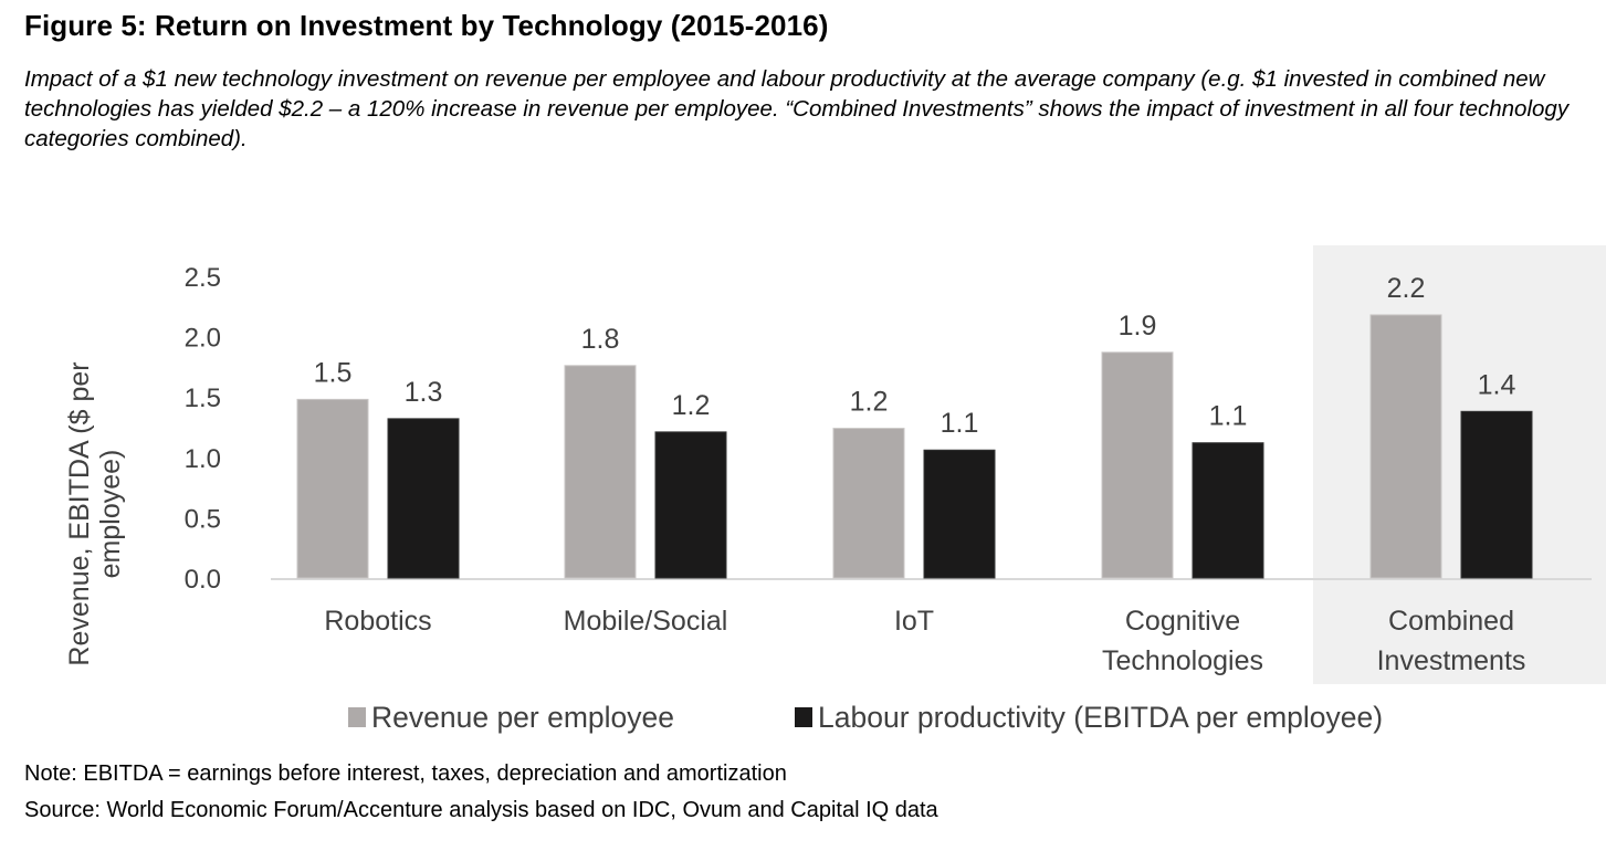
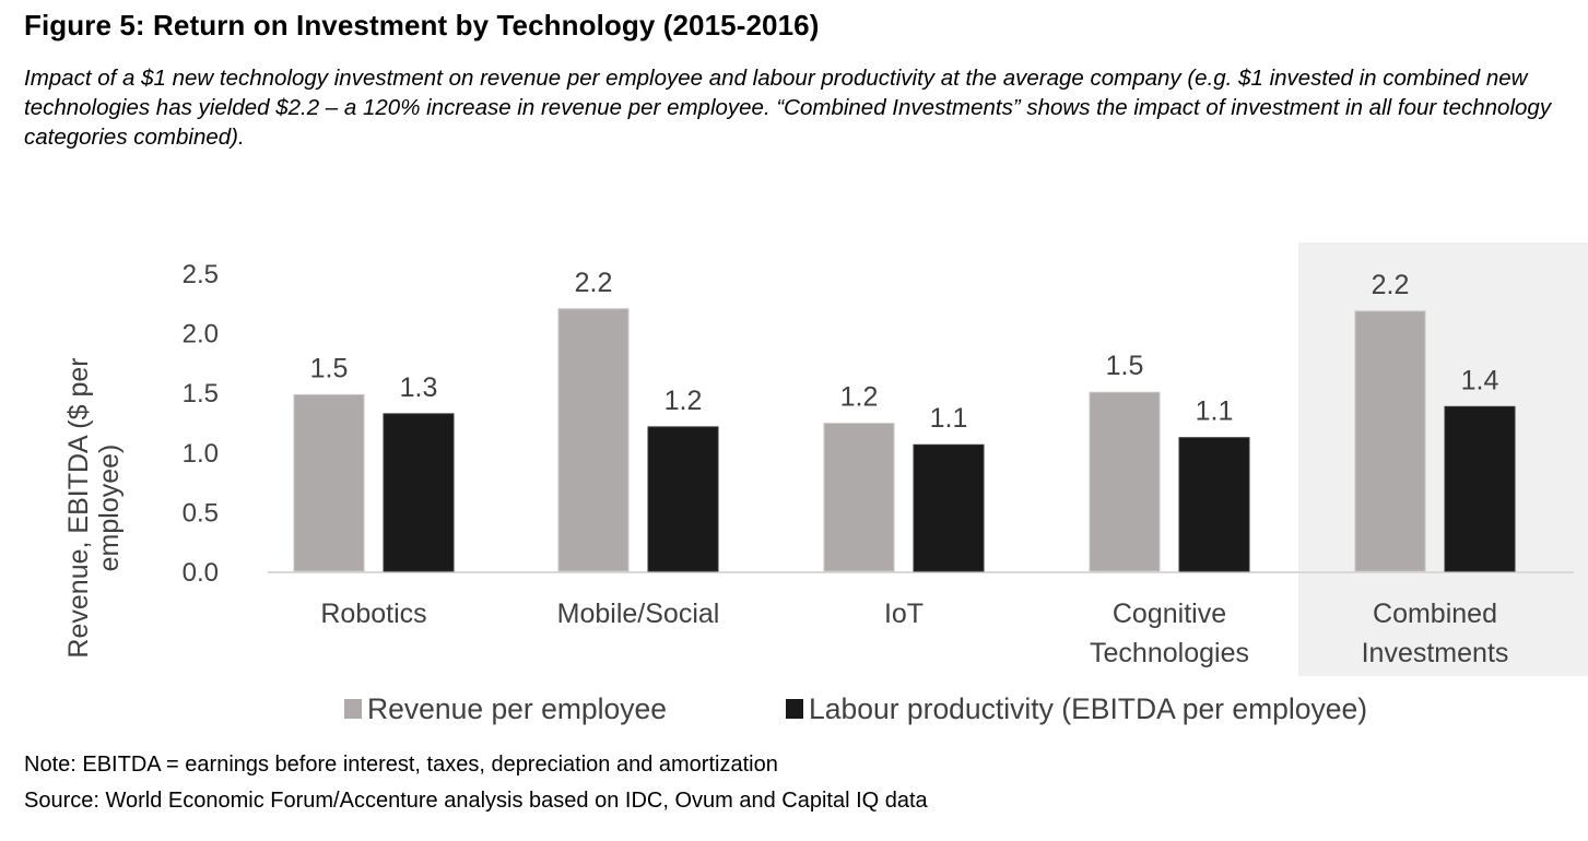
Revenue per employee/Mobile/Social: 1.8 -> 2.2
Revenue per employee/Cognitive Technologies: 1.9 -> 1.5
